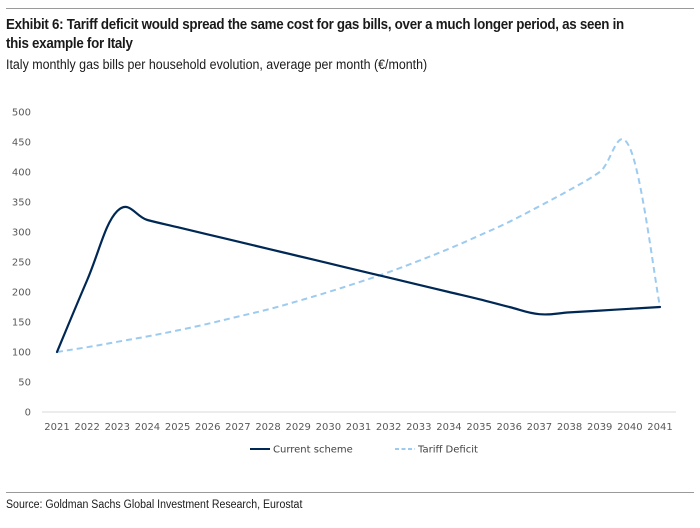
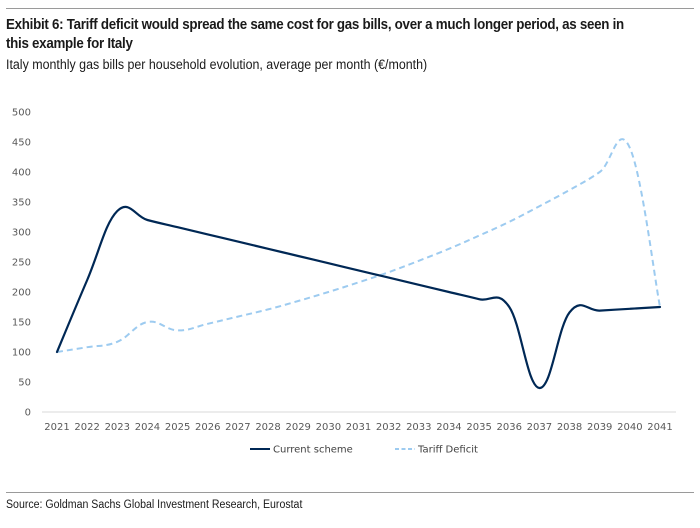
Tariff Deficit/2024: 130 -> 150
Current scheme/2037: 160 -> 40
